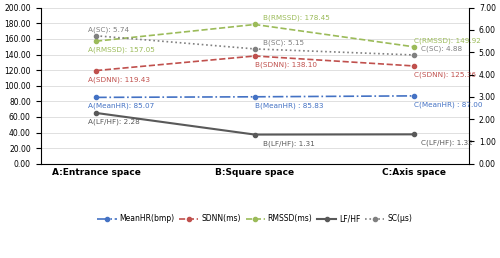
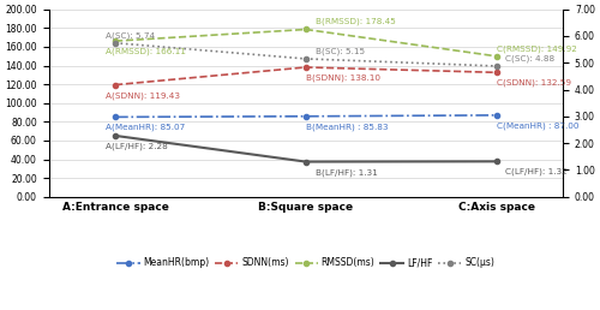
RMSSD(ms)/A:Entrance space: 157.05 -> 166.11
SDNN(ms)/C:Axis space: 125.36 -> 132.59
